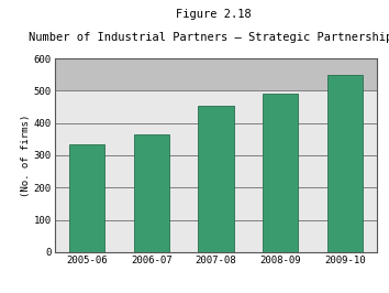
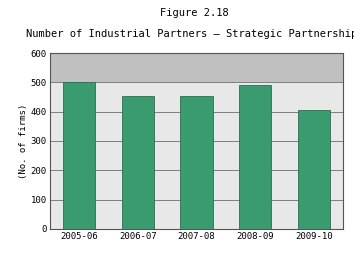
2005-06: 335 -> 500
2006-07: 365 -> 455
2009-10: 548 -> 405
